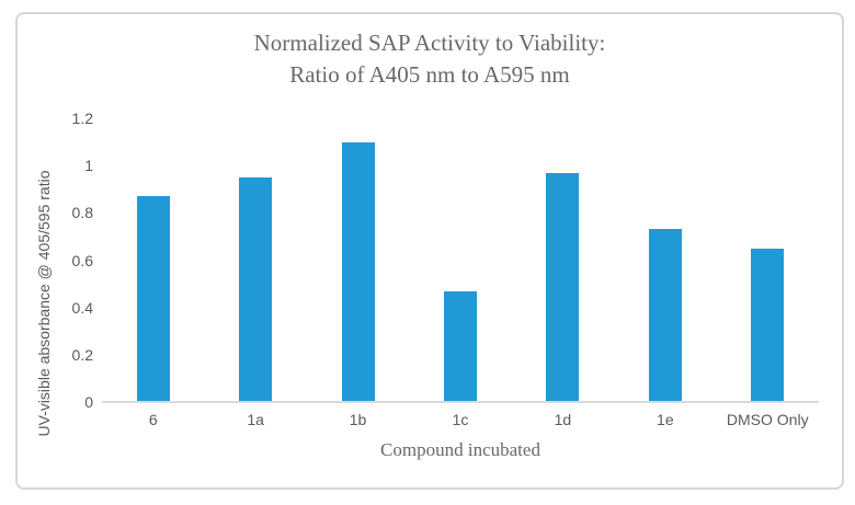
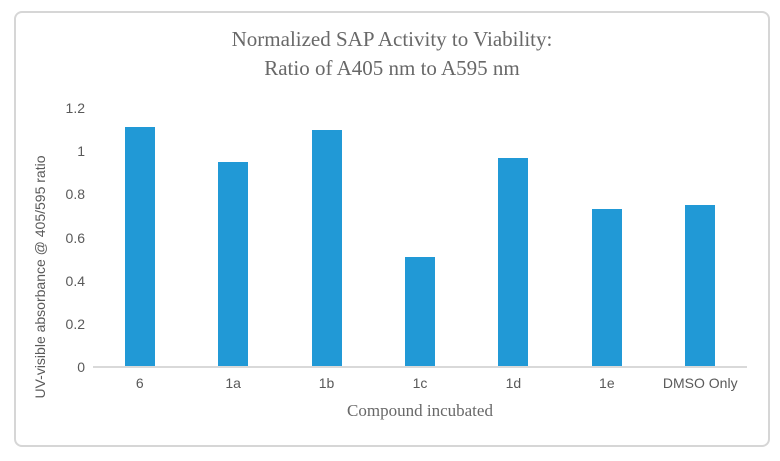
6: 0.87 -> 1.11
1c: 0.47 -> 0.51
DMSO Only: 0.65 -> 0.75
